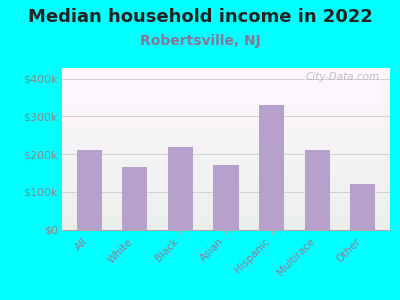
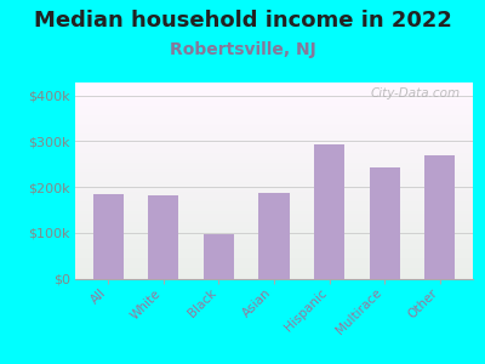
All: $210k -> $185k
White: $165k -> $183k
Black: $220k -> $97k
Asian: $170k -> $186k
Hispanic: $330k -> $293k
Multirace: $210k -> $243k
Other: $120k -> $270k
